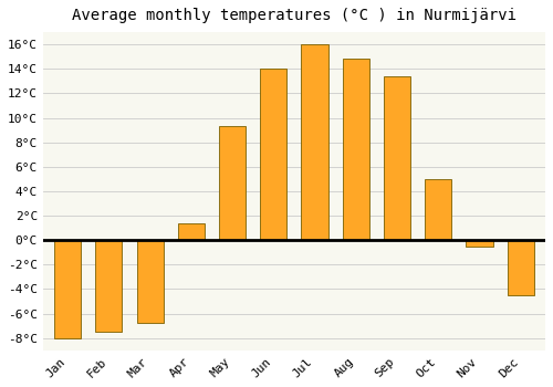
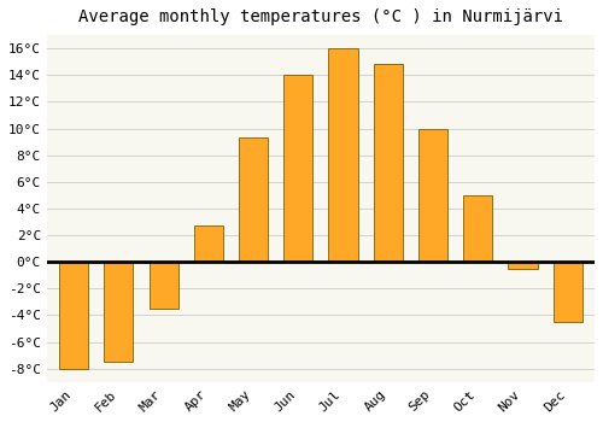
Mar: -6.8°C -> -3.5°C
Apr: 1.4°C -> 2.7°C
Sep: 13.4°C -> 10.0°C
